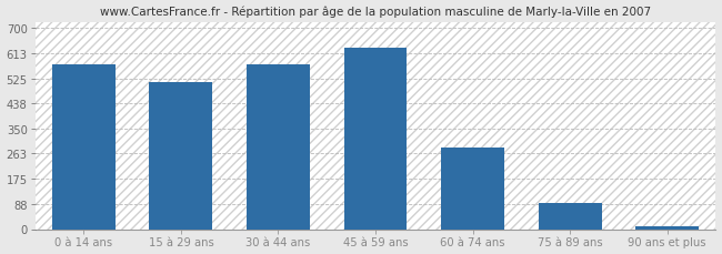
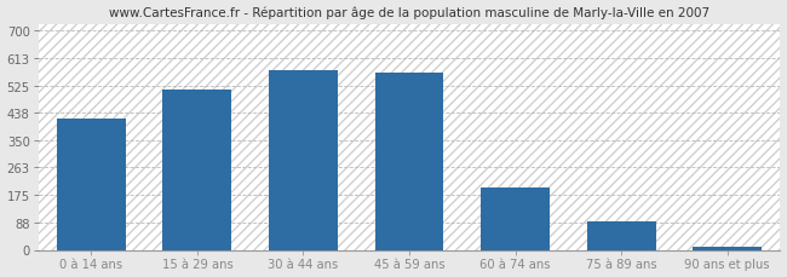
0 à 14 ans: 572 -> 420
45 à 59 ans: 630 -> 565
60 à 74 ans: 285 -> 200
